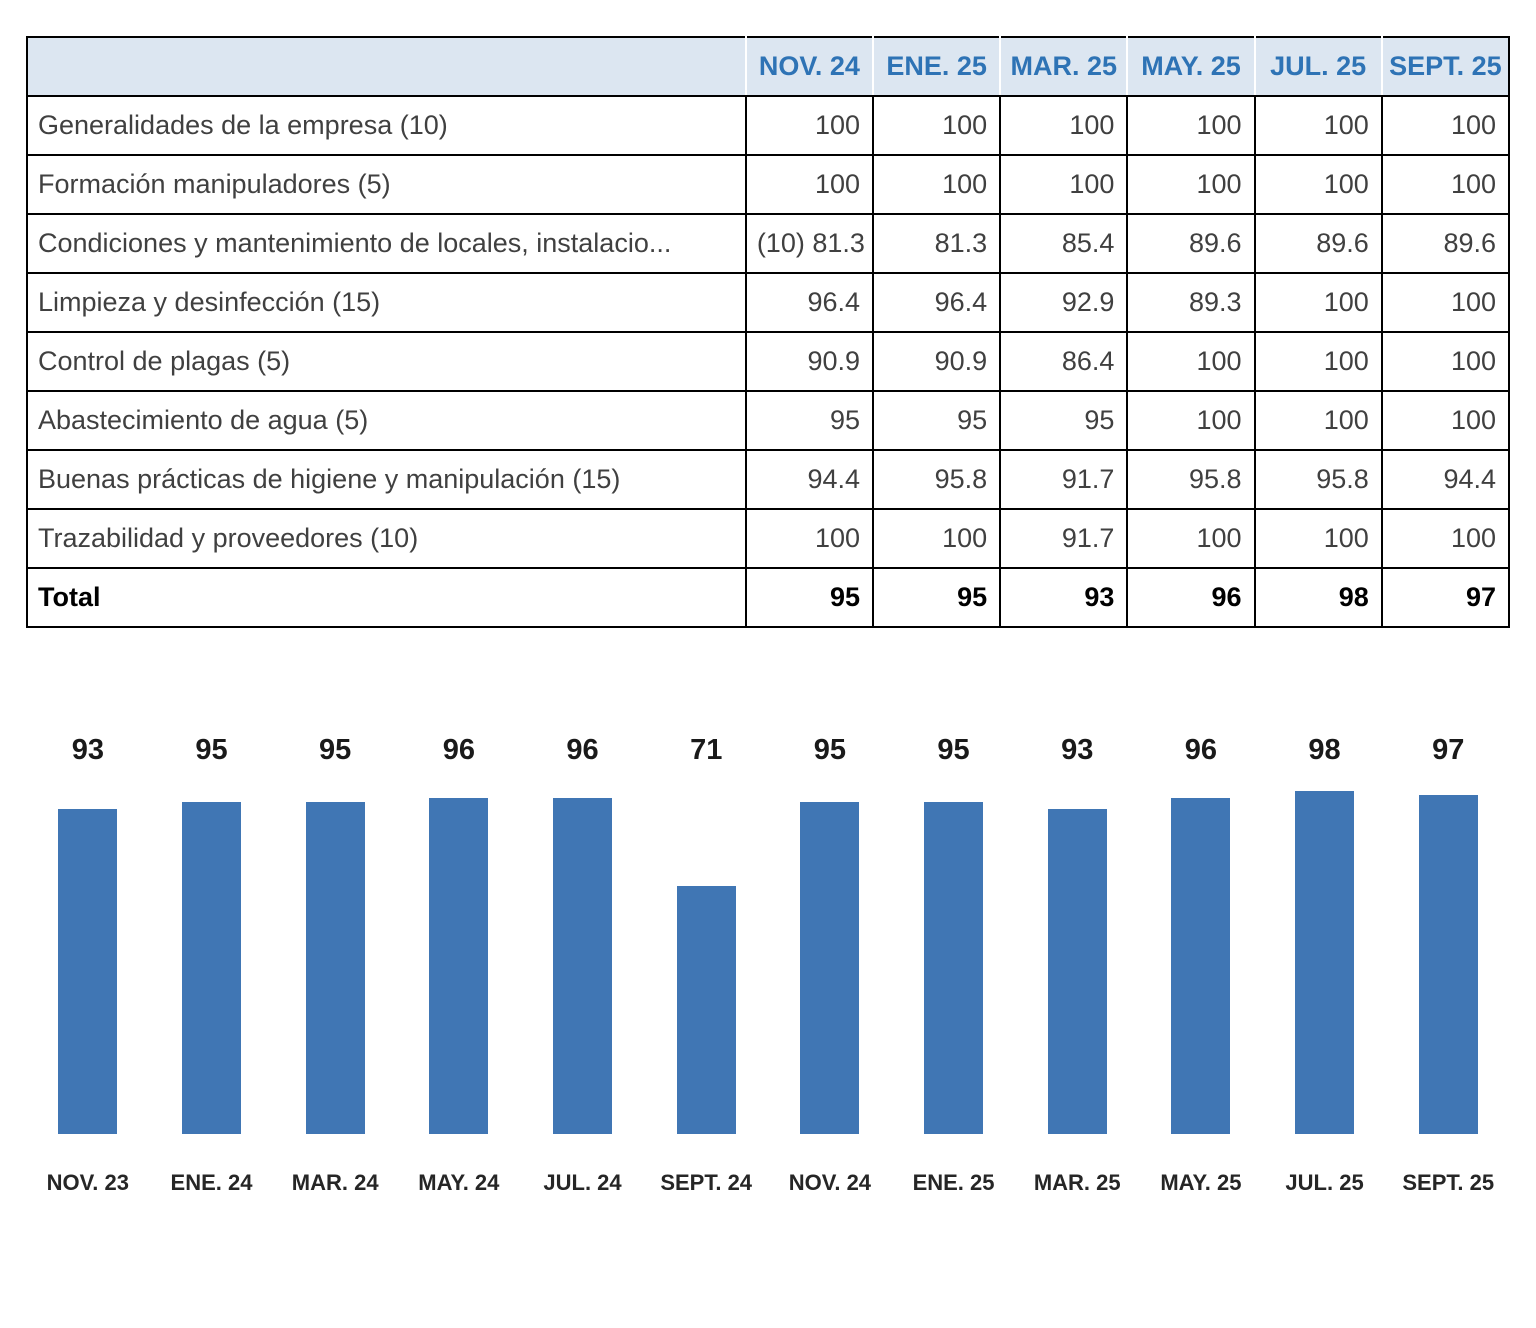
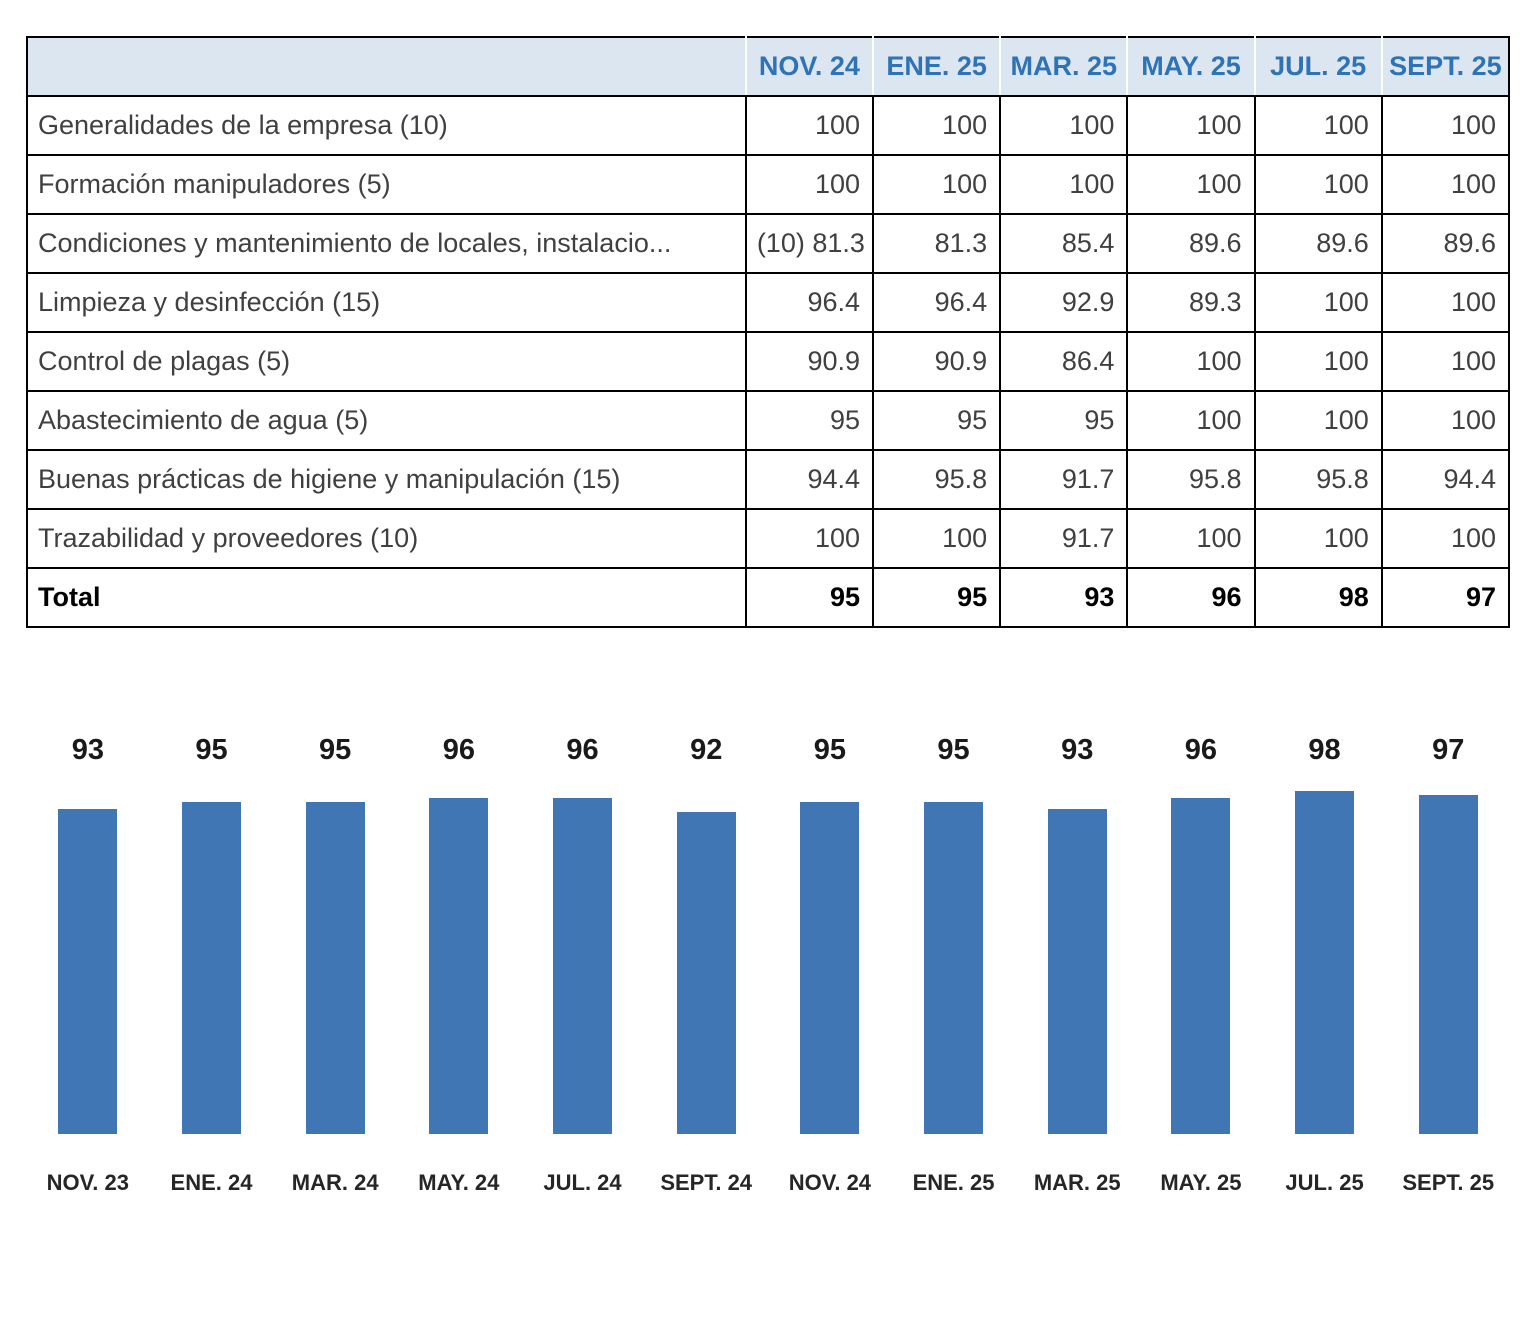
SEPT. 24: 71 -> 92
